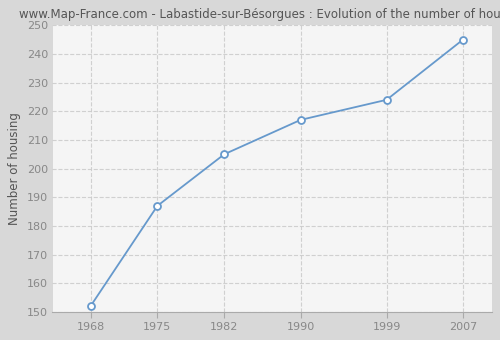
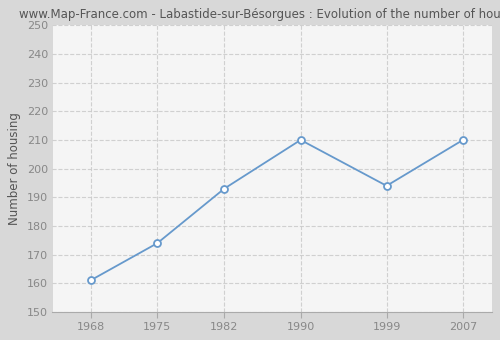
1968: 152 -> 161
1975: 187 -> 174
1982: 205 -> 193
1990: 217 -> 210
1999: 224 -> 194
2007: 245 -> 210
